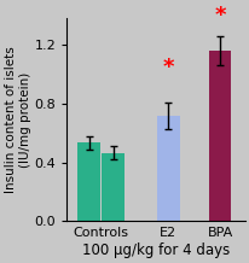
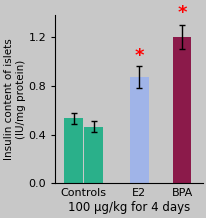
E2: 0.72 -> 0.88
BPA: 1.16 -> 1.21
